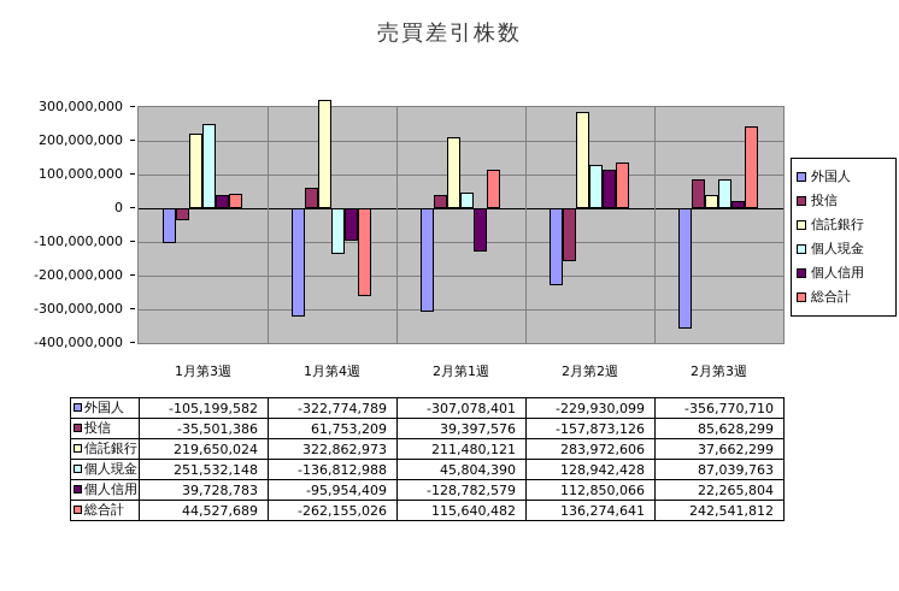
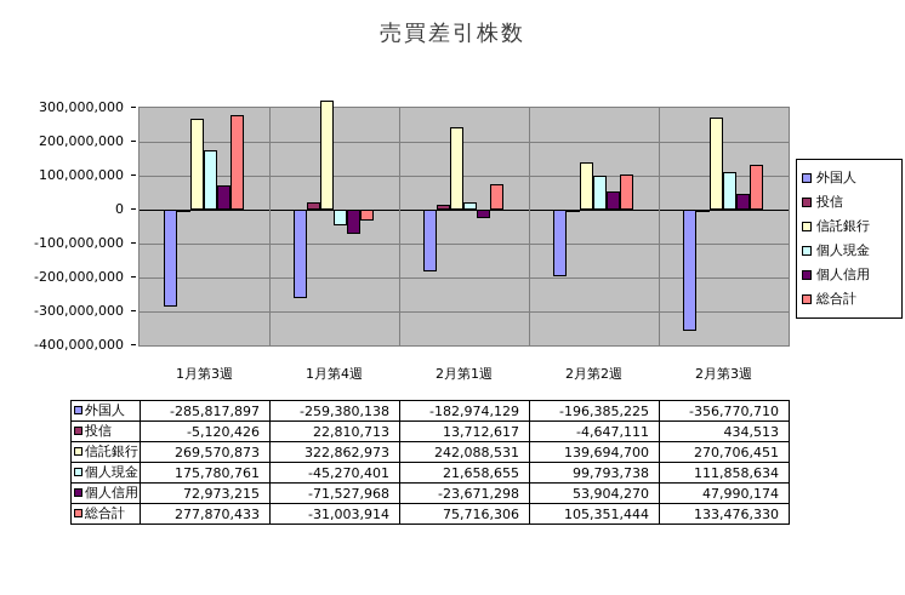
外国人/1月第3週: -105,199,582 -> -285,817,897
投信/1月第3週: -35,501,386 -> -5,120,426
信託銀行/1月第3週: 219,650,024 -> 269,570,873
個人現金/1月第3週: 251,532,148 -> 175,780,761
個人信用/1月第3週: 39,728,783 -> 72,973,215
総合計/1月第3週: 44,527,689 -> 277,870,433
外国人/1月第4週: -322,774,789 -> -259,380,138
投信/1月第4週: 61,753,209 -> 22,810,713
個人現金/1月第4週: -136,812,988 -> -45,270,401
個人信用/1月第4週: -95,954,409 -> -71,527,968
総合計/1月第4週: -262,155,026 -> -31,003,914
外国人/2月第1週: -307,078,401 -> -182,974,129
投信/2月第1週: 39,397,576 -> 13,712,617
信託銀行/2月第1週: 211,480,121 -> 242,088,531
個人現金/2月第1週: 45,804,390 -> 21,658,655
個人信用/2月第1週: -128,782,579 -> -23,671,298
総合計/2月第1週: 115,640,482 -> 75,716,306
外国人/2月第2週: -229,930,099 -> -196,385,225
投信/2月第2週: -157,873,126 -> -4,647,111
信託銀行/2月第2週: 283,972,606 -> 139,694,700
個人現金/2月第2週: 128,942,428 -> 99,793,738
個人信用/2月第2週: 112,850,066 -> 53,904,270
総合計/2月第2週: 136,274,641 -> 105,351,444
投信/2月第3週: 85,628,299 -> 434,513
信託銀行/2月第3週: 37,662,299 -> 270,706,451
個人現金/2月第3週: 87,039,763 -> 111,858,634
個人信用/2月第3週: 22,265,804 -> 47,990,174
総合計/2月第3週: 242,541,812 -> 133,476,330
